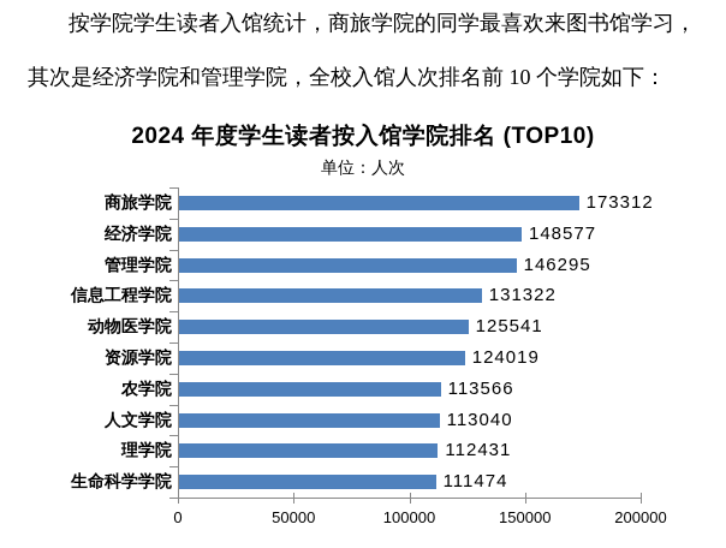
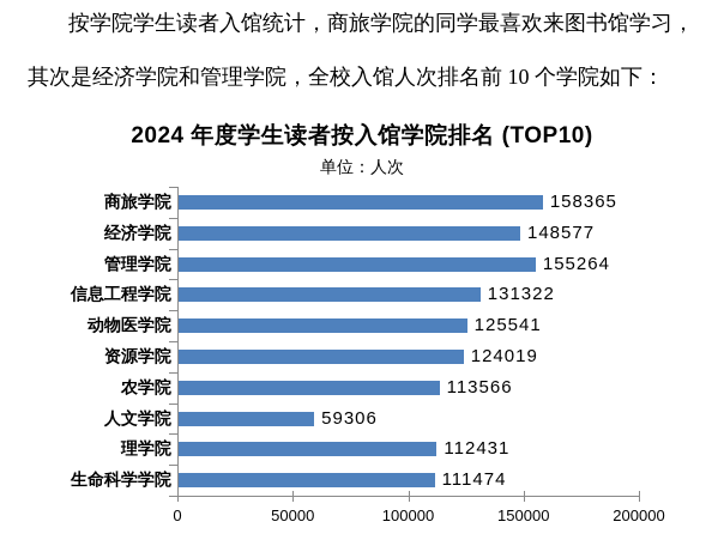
商旅学院: 173312 -> 158365
管理学院: 146295 -> 155264
人文学院: 113040 -> 59306
